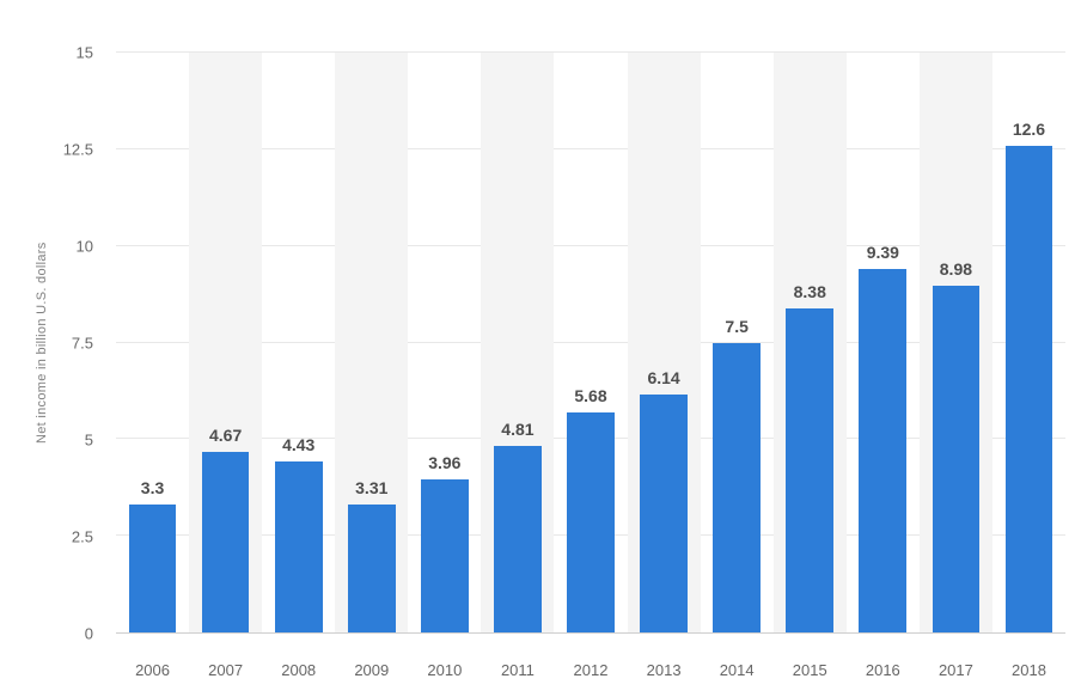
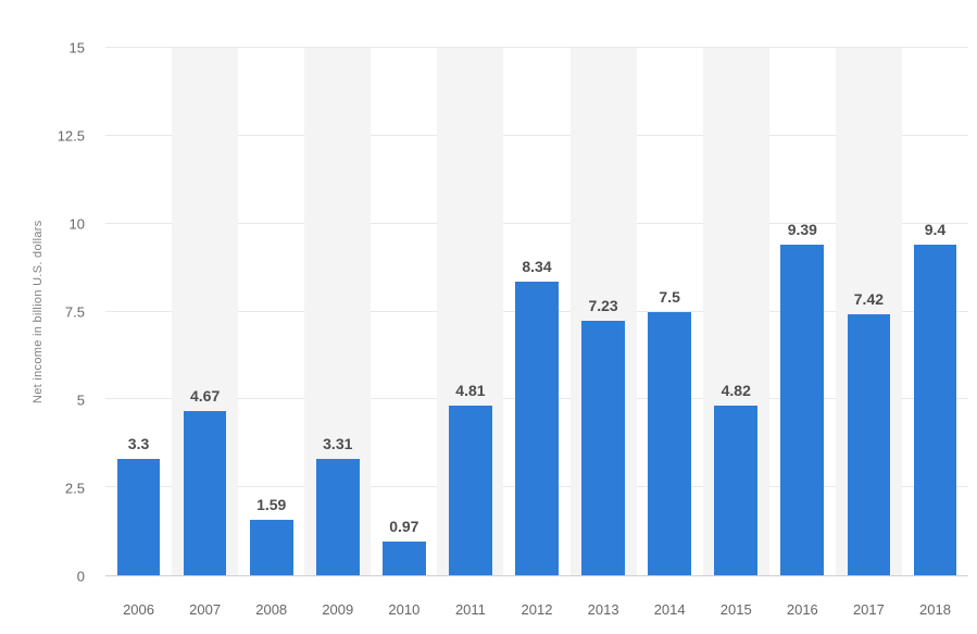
2008: 4.43 -> 1.59
2010: 3.96 -> 0.97
2012: 5.68 -> 8.34
2013: 6.14 -> 7.23
2015: 8.38 -> 4.82
2017: 8.98 -> 7.42
2018: 12.6 -> 9.4
